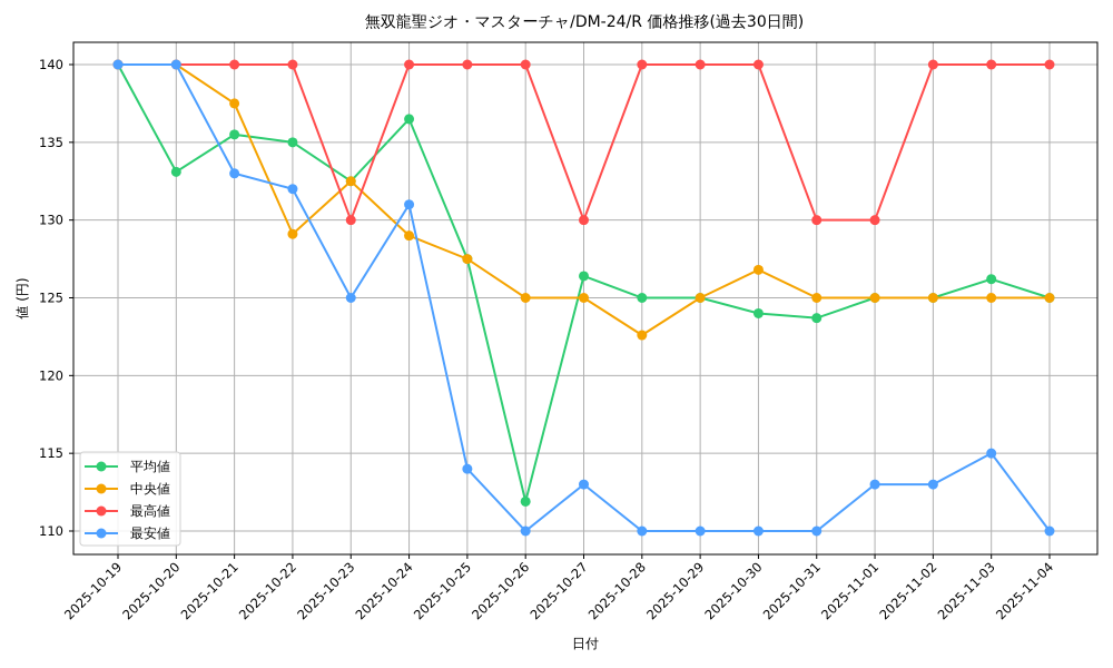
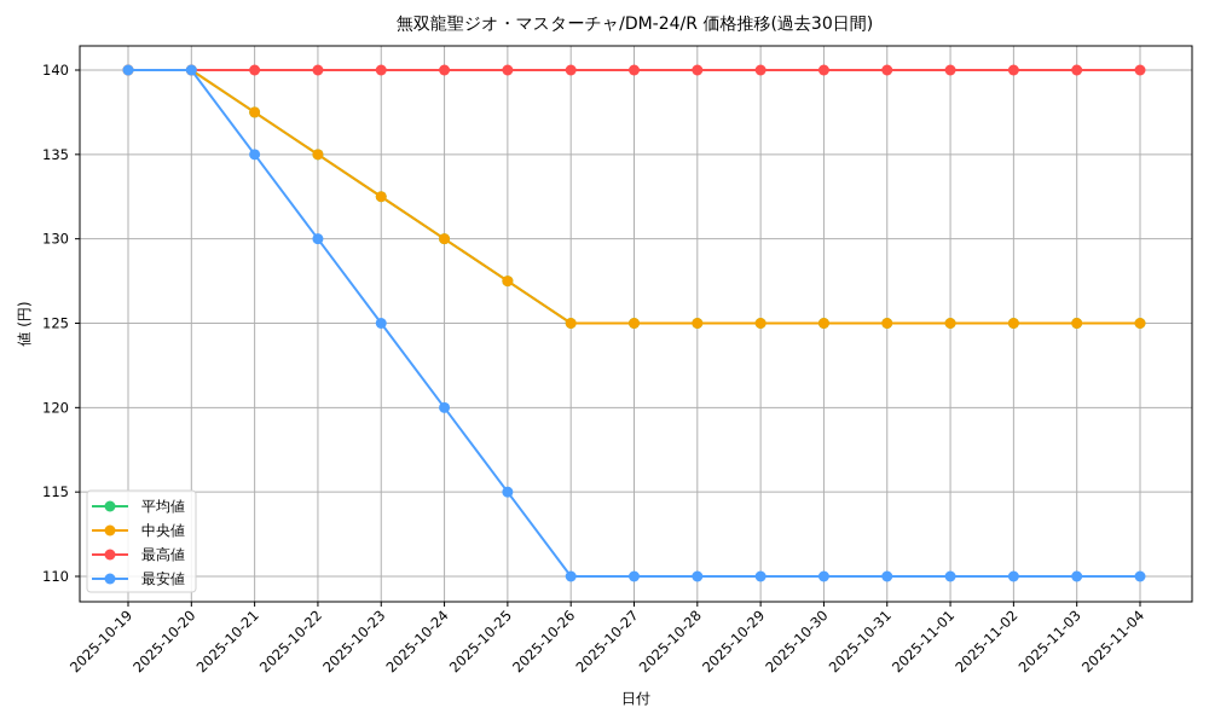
平均値/2025-10-20: 133.1 -> 140.0
平均値/2025-10-21: 135.5 -> 137.5
最安値/2025-10-21: 133 -> 135
中央値/2025-10-22: 129.1 -> 135.0
最安値/2025-10-22: 132 -> 130
最高値/2025-10-23: 130 -> 140
平均値/2025-10-24: 136.5 -> 130.0
中央値/2025-10-24: 129.0 -> 130.0
最安値/2025-10-24: 131 -> 120
最安値/2025-10-25: 114 -> 115
平均値/2025-10-26: 111.9 -> 125.0
平均値/2025-10-27: 126.4 -> 125.0
最高値/2025-10-27: 130 -> 140
最安値/2025-10-27: 113 -> 110
中央値/2025-10-28: 122.6 -> 125.0
平均値/2025-10-30: 124.0 -> 125.0
中央値/2025-10-30: 126.8 -> 125.0
平均値/2025-10-31: 123.7 -> 125.0
最高値/2025-10-31: 130 -> 140
最高値/2025-11-01: 130 -> 140
最安値/2025-11-01: 113 -> 110
最安値/2025-11-02: 113 -> 110
平均値/2025-11-03: 126.2 -> 125.0
最安値/2025-11-03: 115 -> 110
